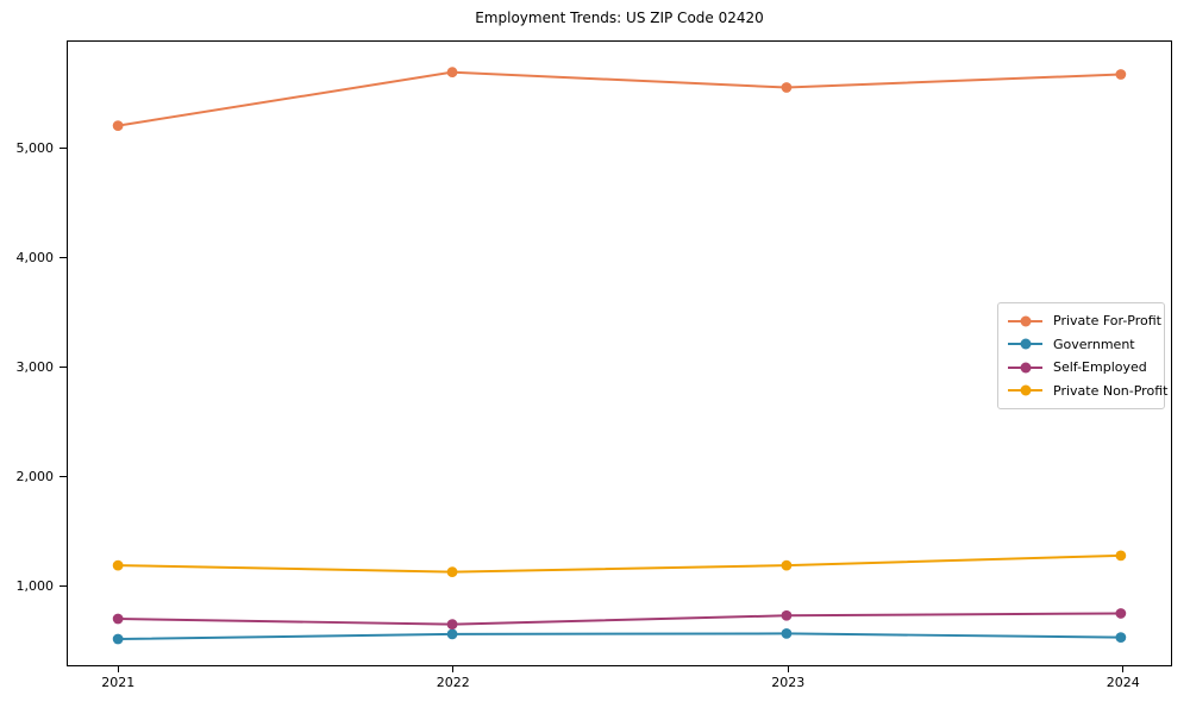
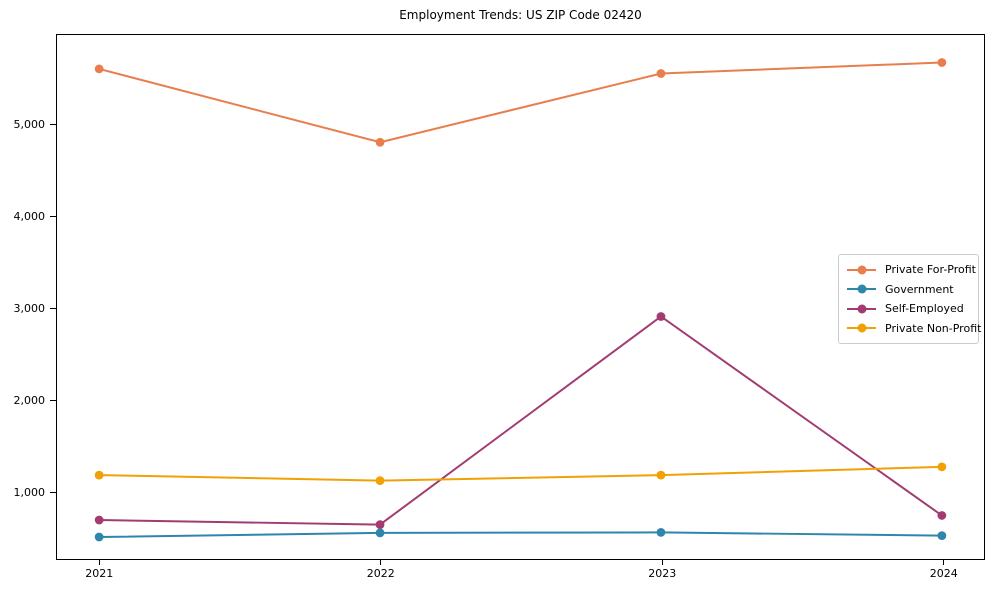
Private For-Profit/2021: 5200 -> 5600
Private For-Profit/2022: 5700 -> 4800
Self-Employed/2023: 700 -> 2900
